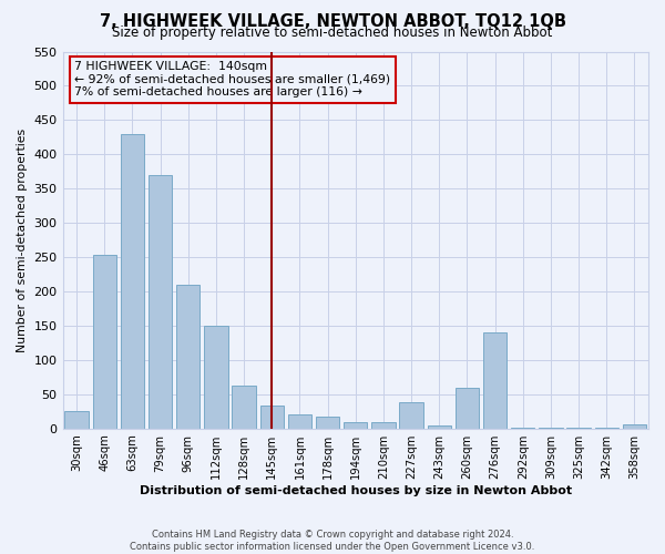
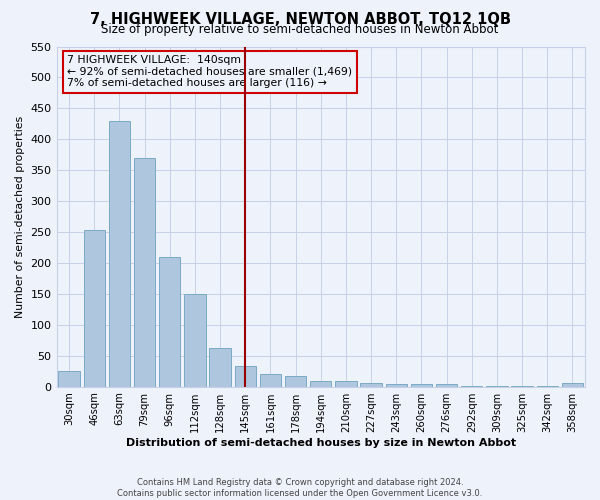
227sqm: 38 -> 6
260sqm: 60 -> 5
276sqm: 140 -> 4
